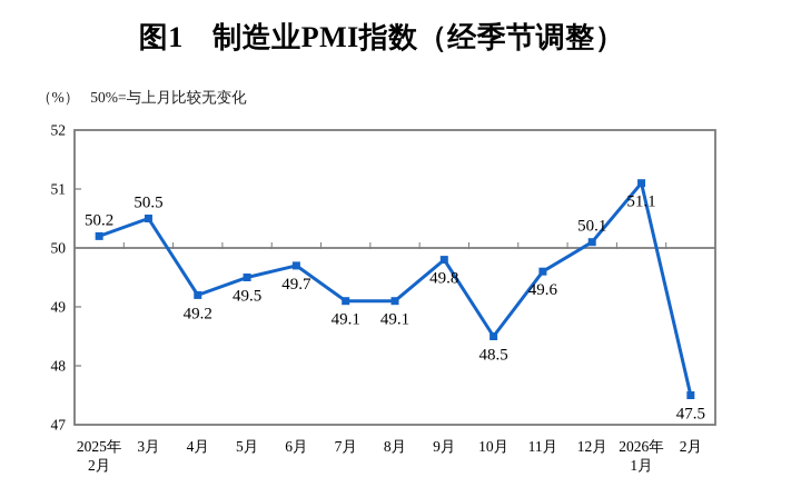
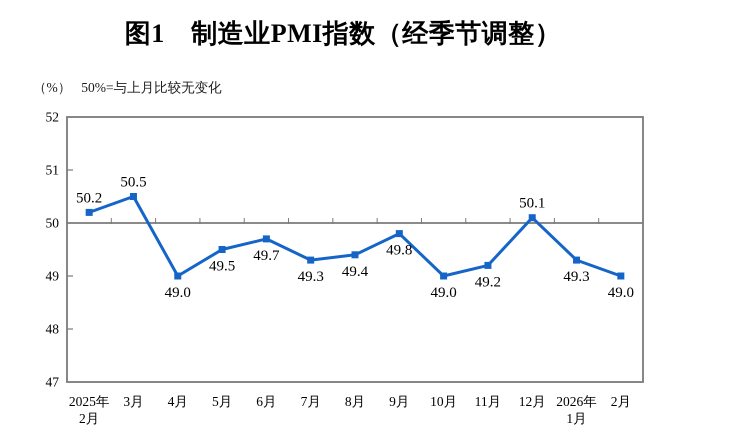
4月: 49.2 -> 49.0
7月: 49.1 -> 49.3
8月: 49.1 -> 49.4
10月: 48.5 -> 49.0
11月: 49.6 -> 49.2
2026年 1月: 51.1 -> 49.3
2月: 47.5 -> 49.0
